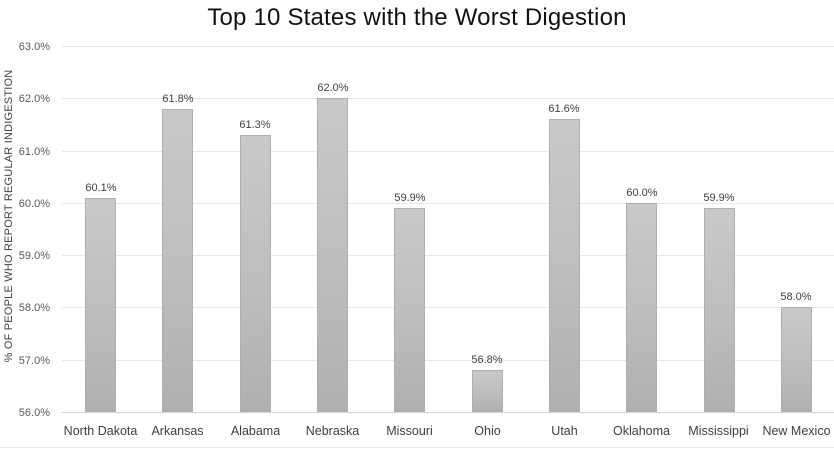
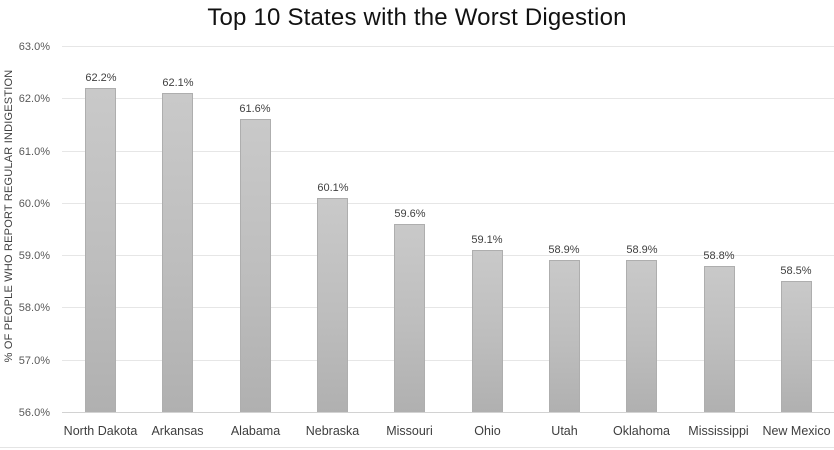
North Dakota: 60.1% -> 62.2%
Arkansas: 61.8% -> 62.1%
Alabama: 61.3% -> 61.6%
Nebraska: 62.0% -> 60.1%
Missouri: 59.9% -> 59.6%
Ohio: 56.8% -> 59.1%
Utah: 61.6% -> 58.9%
Oklahoma: 60.0% -> 58.9%
Mississippi: 59.9% -> 58.8%
New Mexico: 58.0% -> 58.5%
